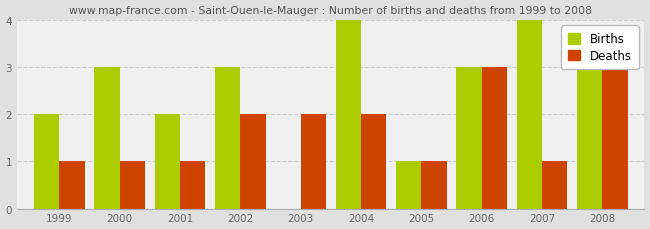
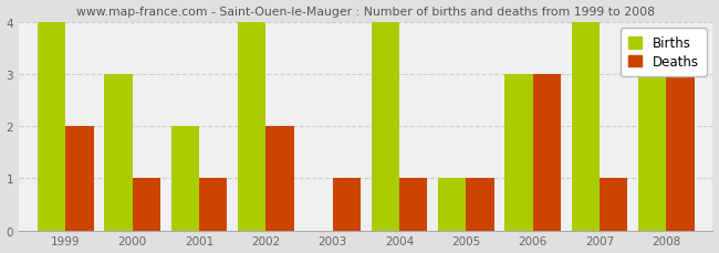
Births/1999: 2 -> 4
Deaths/1999: 1 -> 2
Births/2002: 3 -> 4
Deaths/2003: 2 -> 1
Deaths/2004: 2 -> 1
